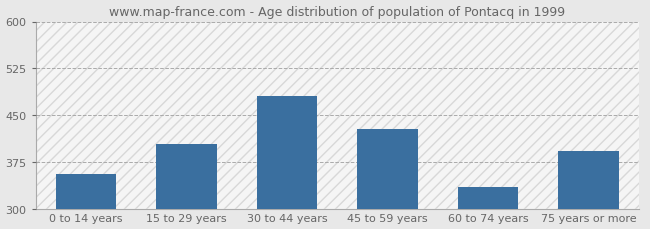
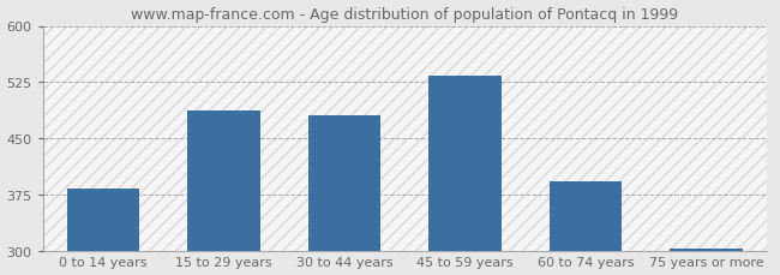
0 to 14 years: 356 -> 383
15 to 29 years: 404 -> 487
45 to 59 years: 428 -> 533
60 to 74 years: 334 -> 392
75 years or more: 392 -> 303
